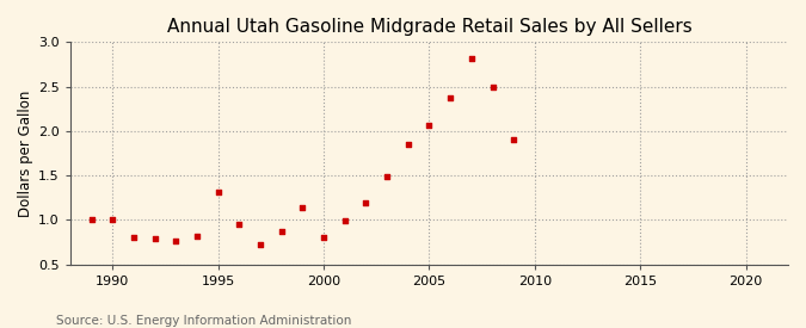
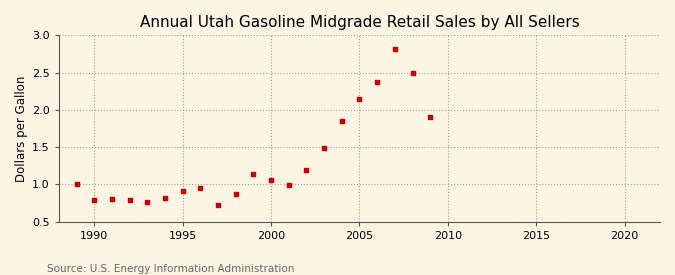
1990: 1.00 -> 0.79
1995: 1.32 -> 0.91
2000: 0.80 -> 1.06
2005: 2.06 -> 2.14
